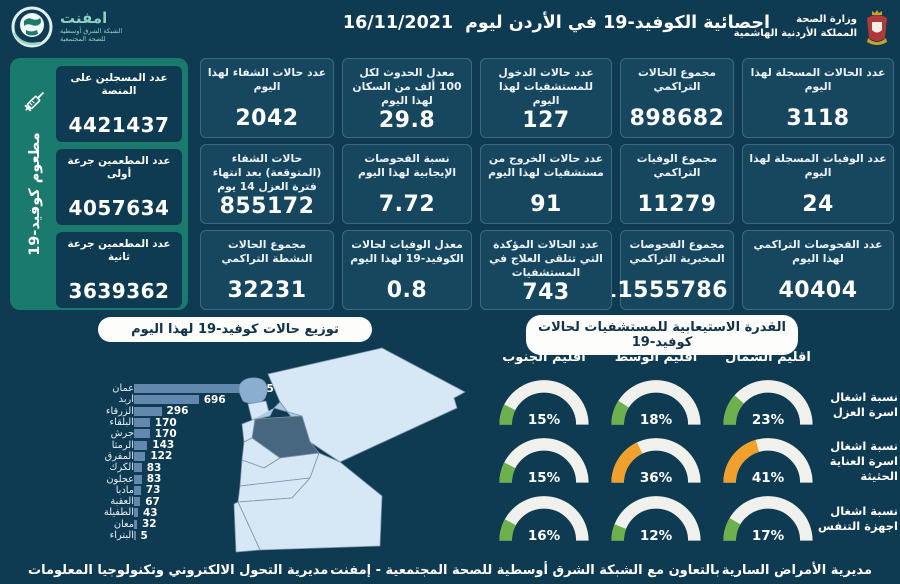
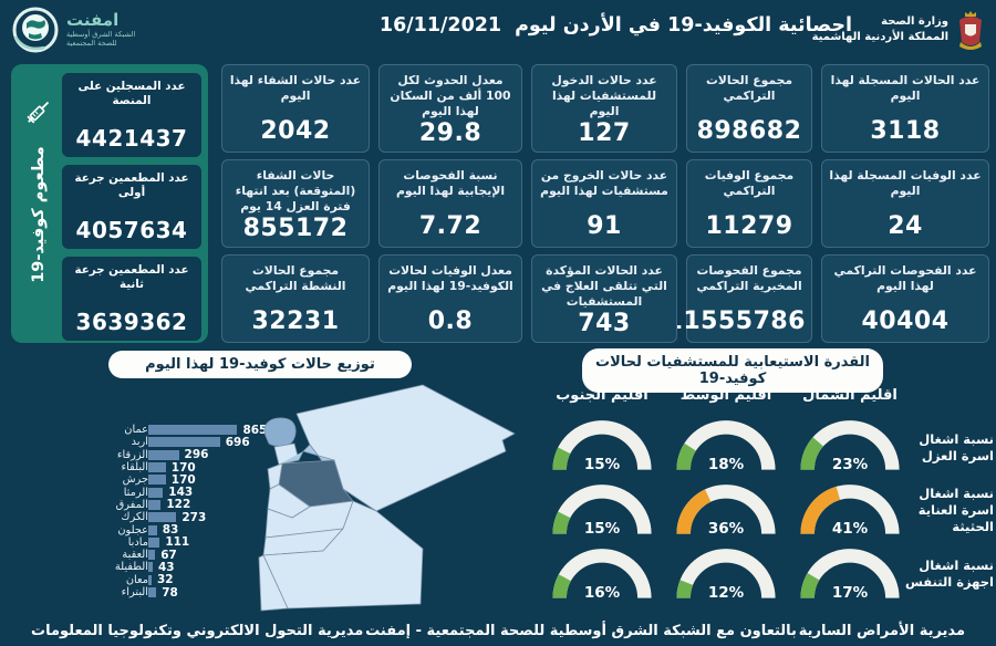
توزيع حالات كوفيد-19 لهذا اليوم/عمان: 1135 -> 865
توزيع حالات كوفيد-19 لهذا اليوم/الكرك: 83 -> 273
توزيع حالات كوفيد-19 لهذا اليوم/مادبا: 73 -> 111
توزيع حالات كوفيد-19 لهذا اليوم/البتراء: 5 -> 78
